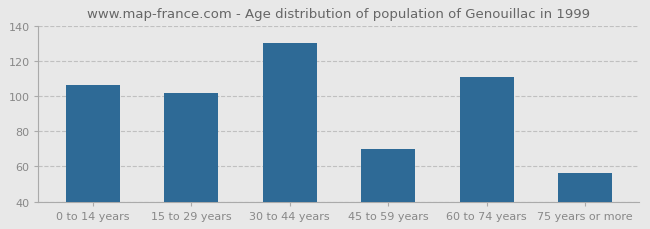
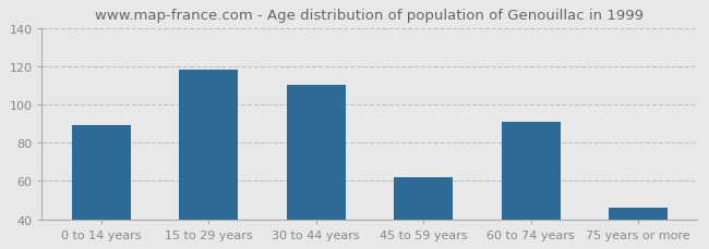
0 to 14 years: 106 -> 89
15 to 29 years: 102 -> 118
30 to 44 years: 130 -> 110
45 to 59 years: 70 -> 62
60 to 74 years: 111 -> 91
75 years or more: 56 -> 46
